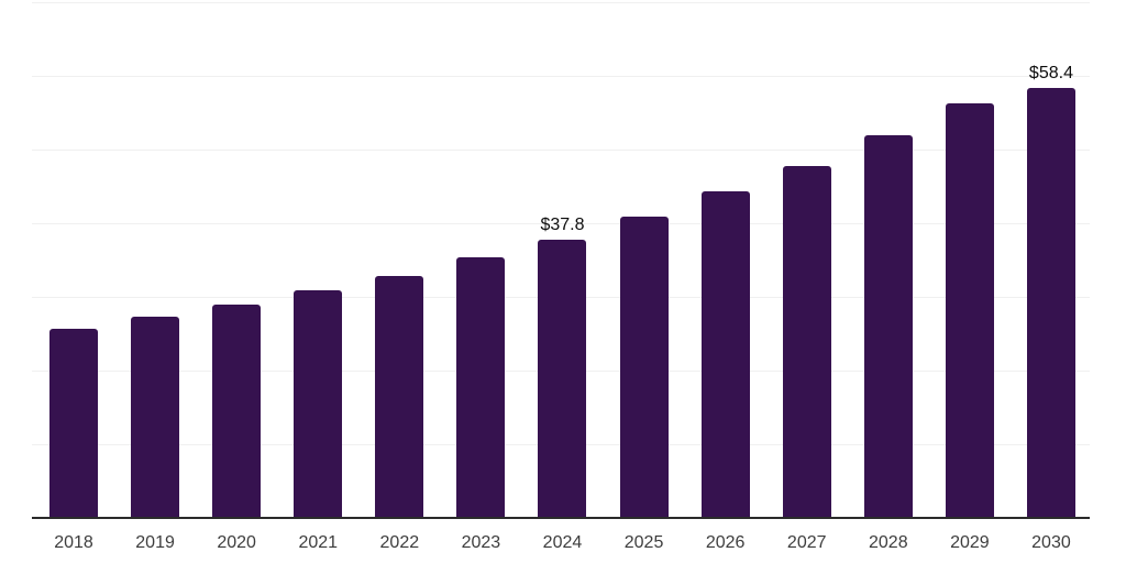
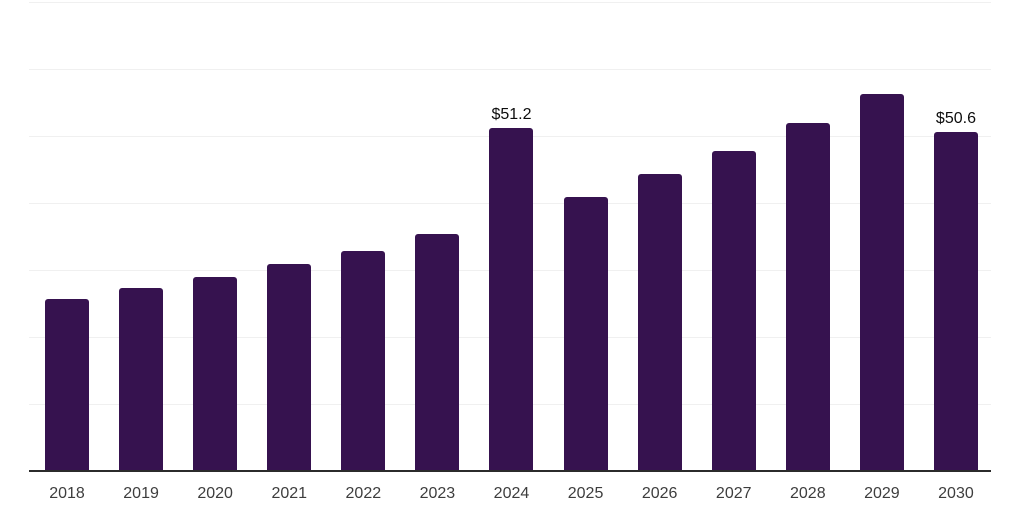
2024: $37.8 -> $51.2
2030: $58.4 -> $50.6
